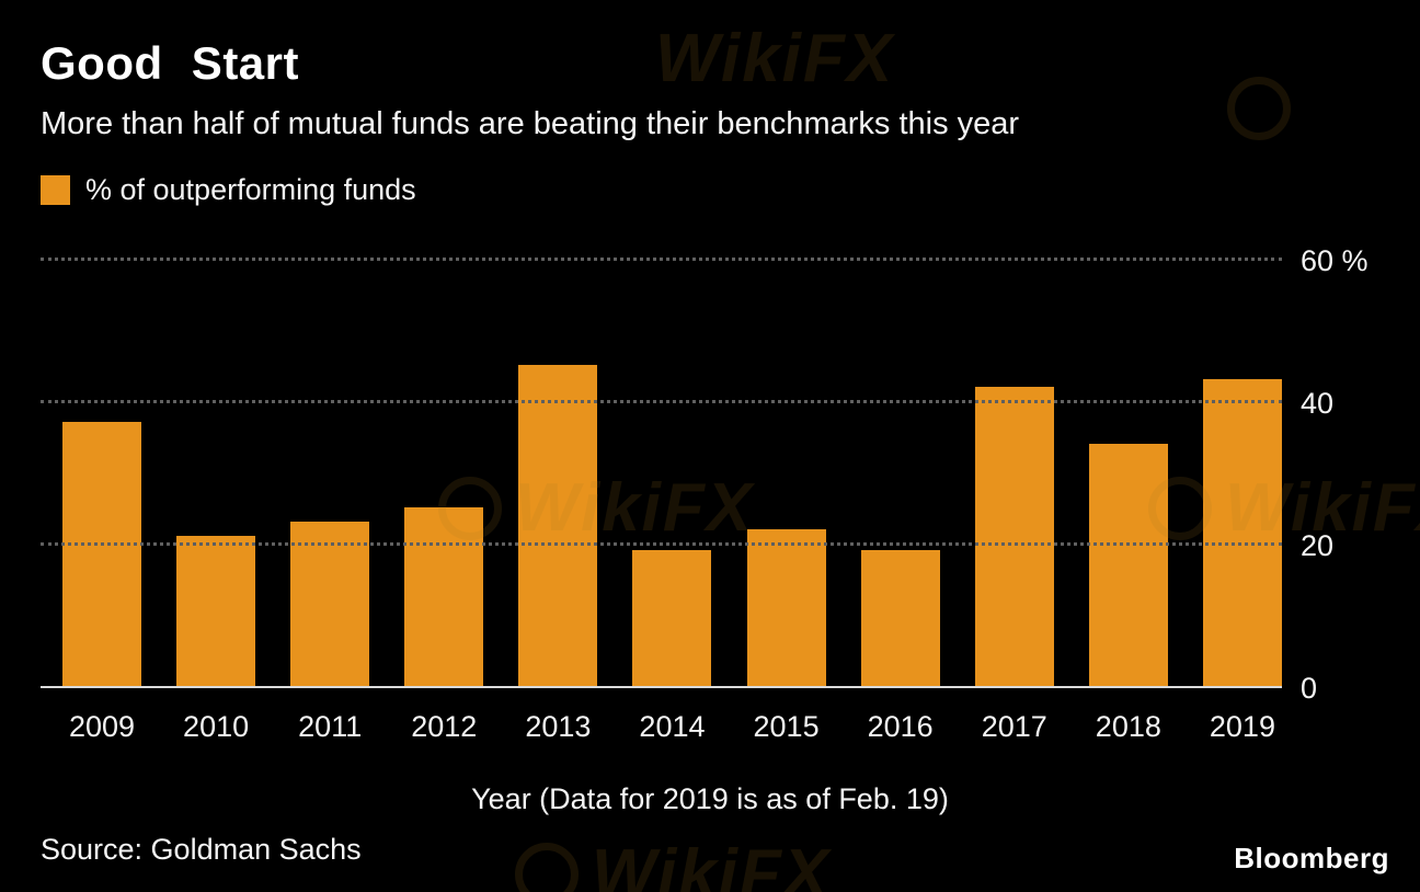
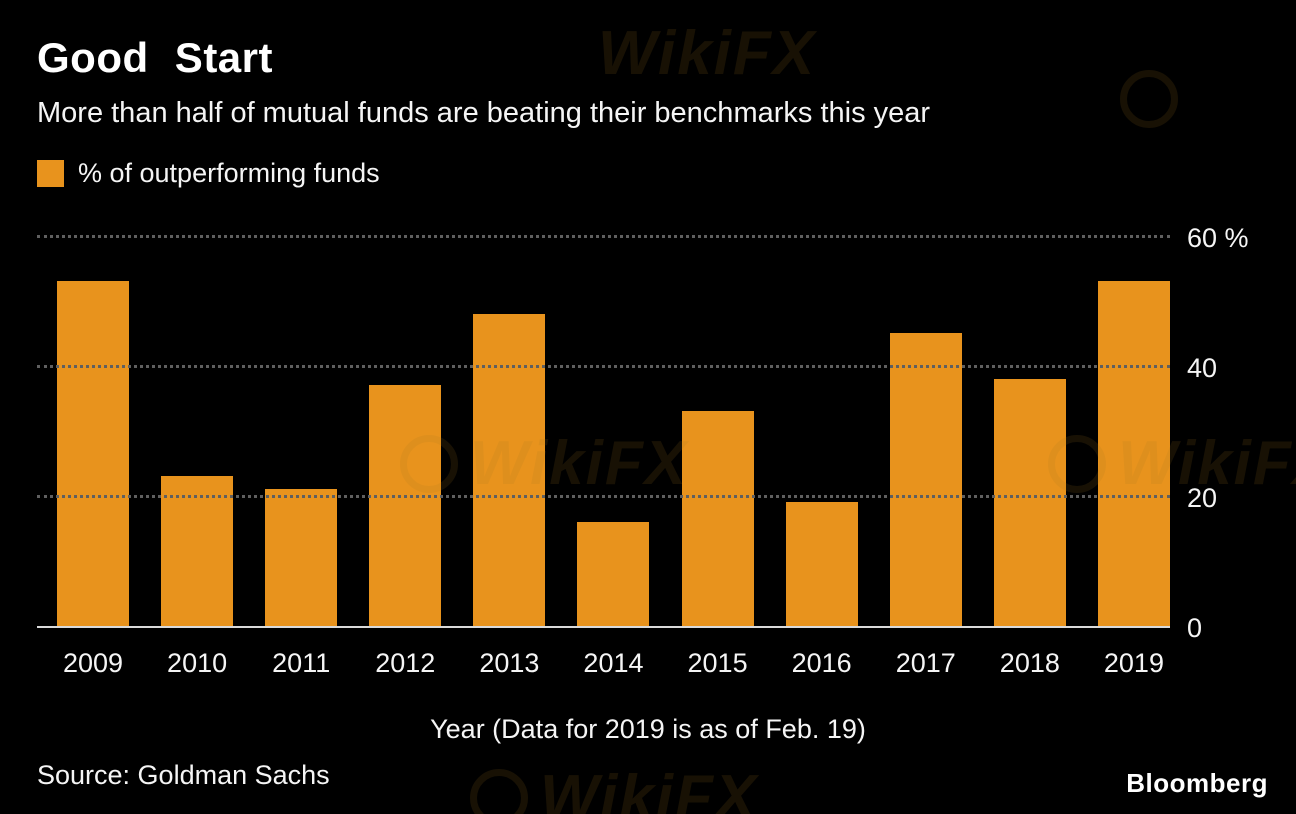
2009: 37% -> 53%
2010: 21% -> 23%
2011: 23% -> 21%
2012: 25% -> 37%
2013: 45% -> 48%
2014: 19% -> 16%
2015: 22% -> 33%
2017: 42% -> 45%
2018: 34% -> 38%
2019: 43% -> 53%
